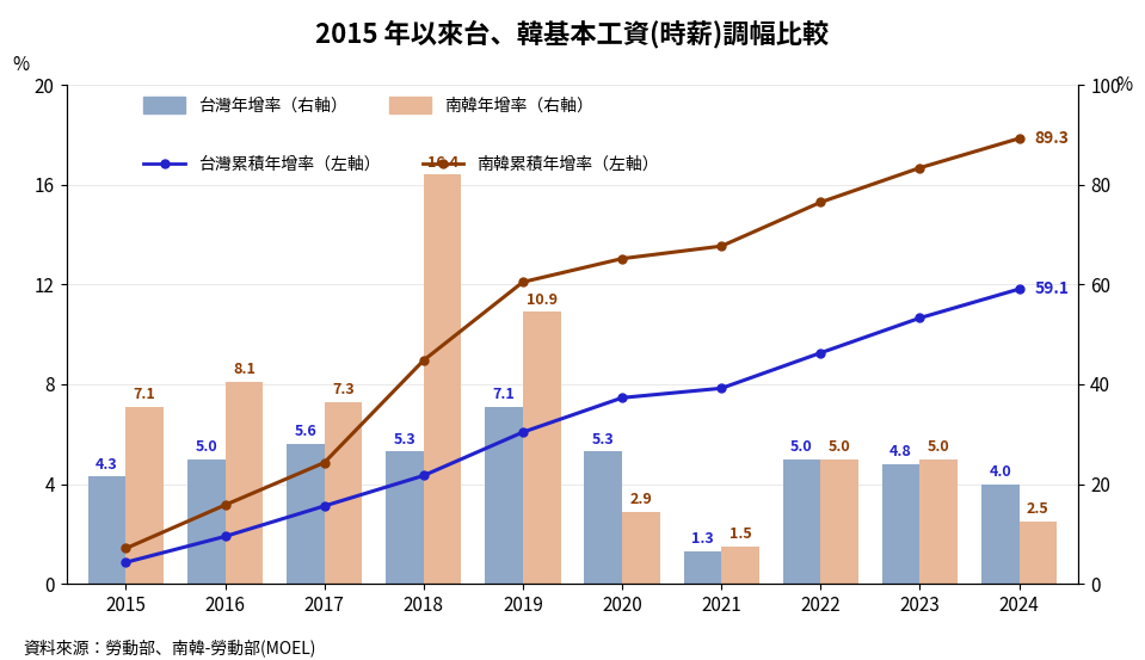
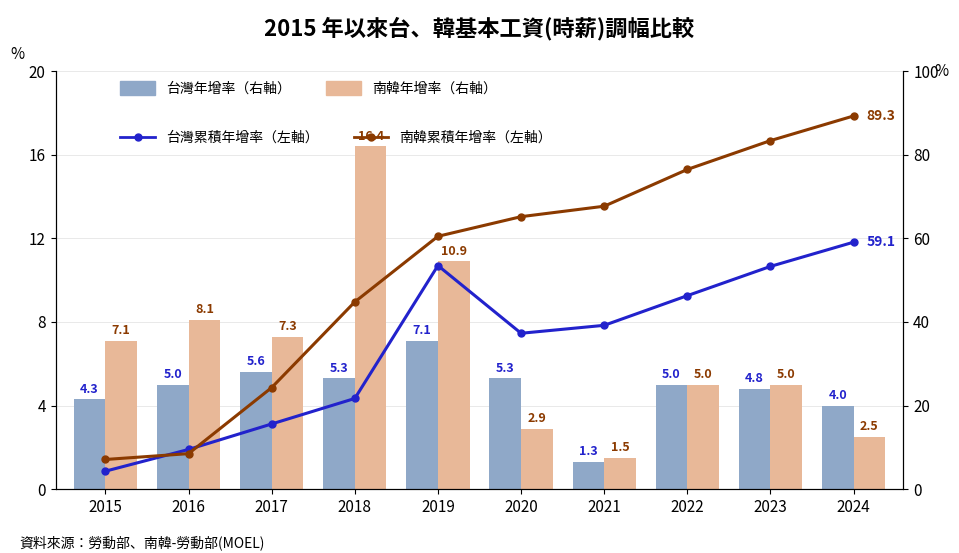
南韓累積年增率（左軸）/2016: 15.8 -> 8.5
台灣累積年增率（左軸）/2019: 30.4 -> 53.5
